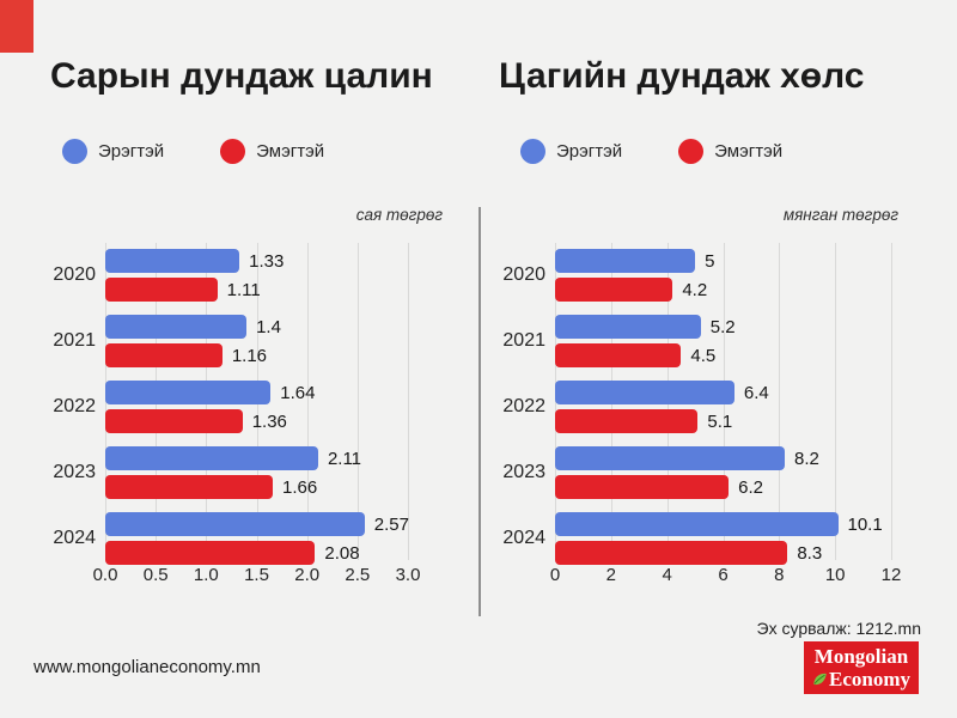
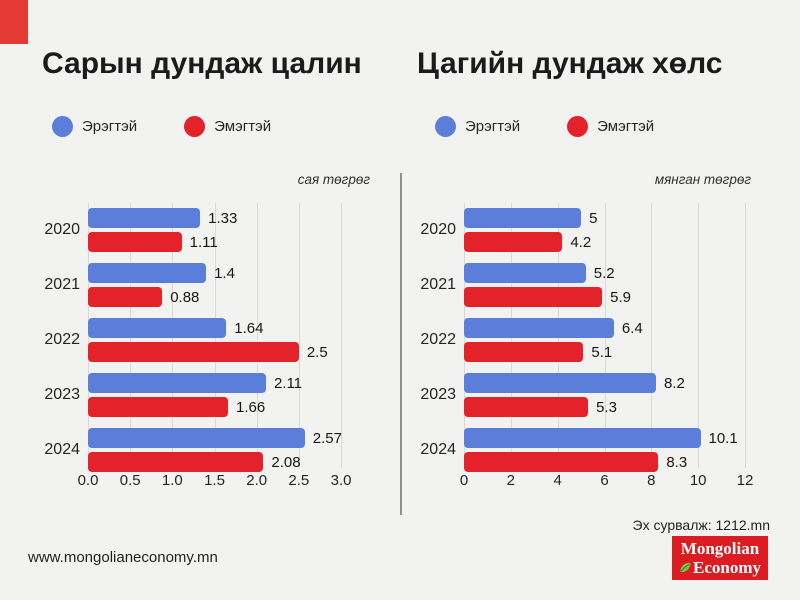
Сарын дундаж цалин/Эмэгтэй/2021: 1.16 -> 0.88
Сарын дундаж цалин/Эмэгтэй/2022: 1.36 -> 2.5
Цагийн дундаж хөлс/Эмэгтэй/2021: 4.5 -> 5.9
Цагийн дундаж хөлс/Эмэгтэй/2023: 6.2 -> 5.3
